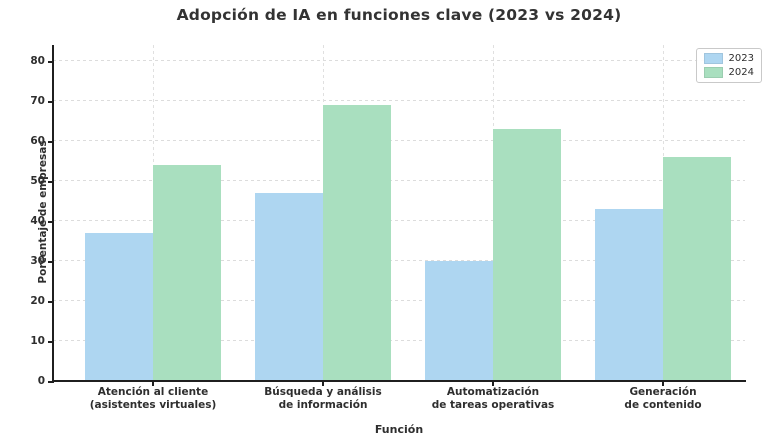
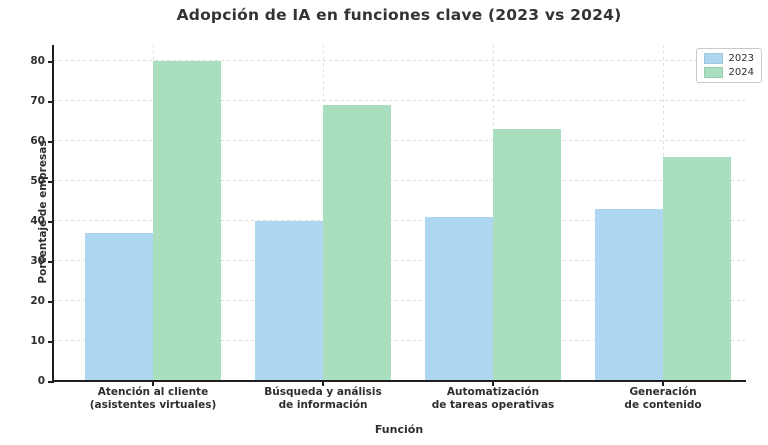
2024/Atención al cliente (asistentes virtuales): 54 -> 80
2023/Búsqueda y análisis de información: 47 -> 40
2023/Automatización de tareas operativas: 30 -> 41
